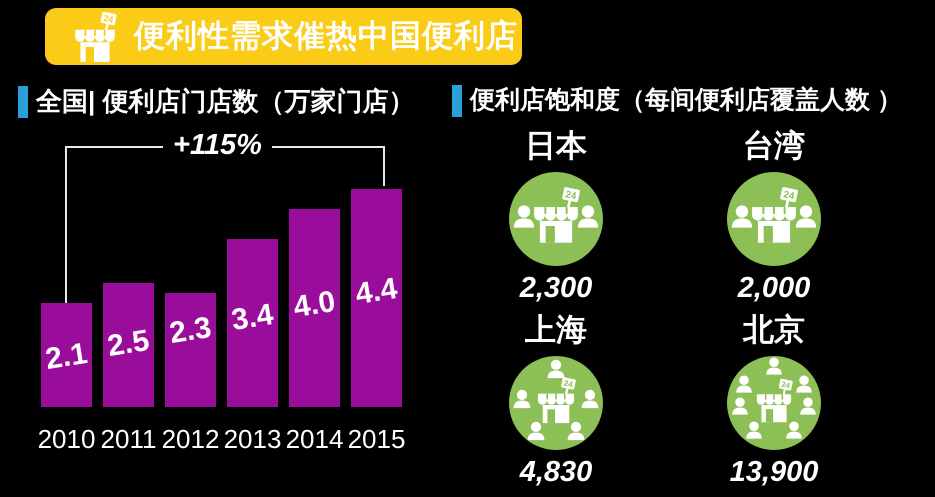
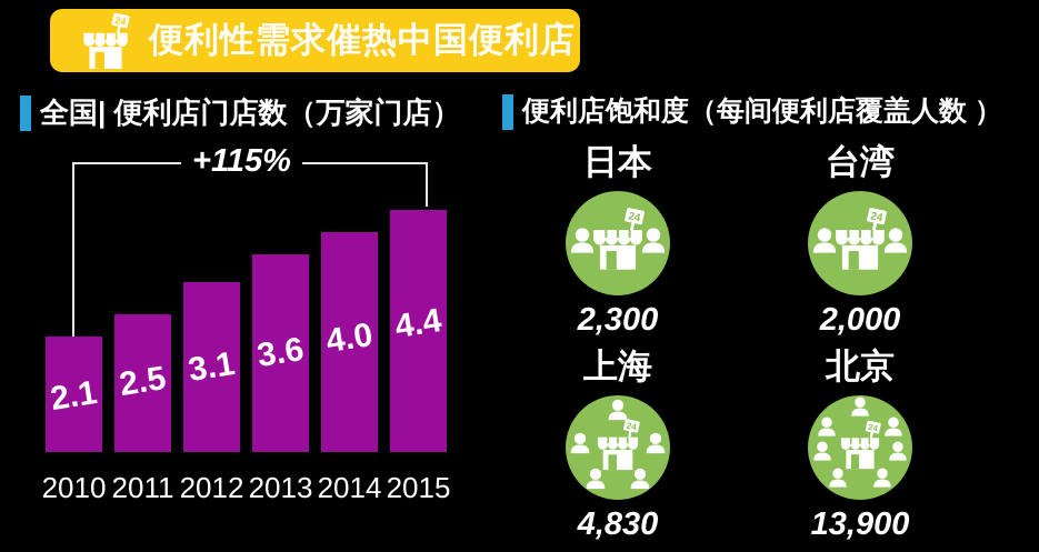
2012: 2.3 -> 3.1
2013: 3.4 -> 3.6
